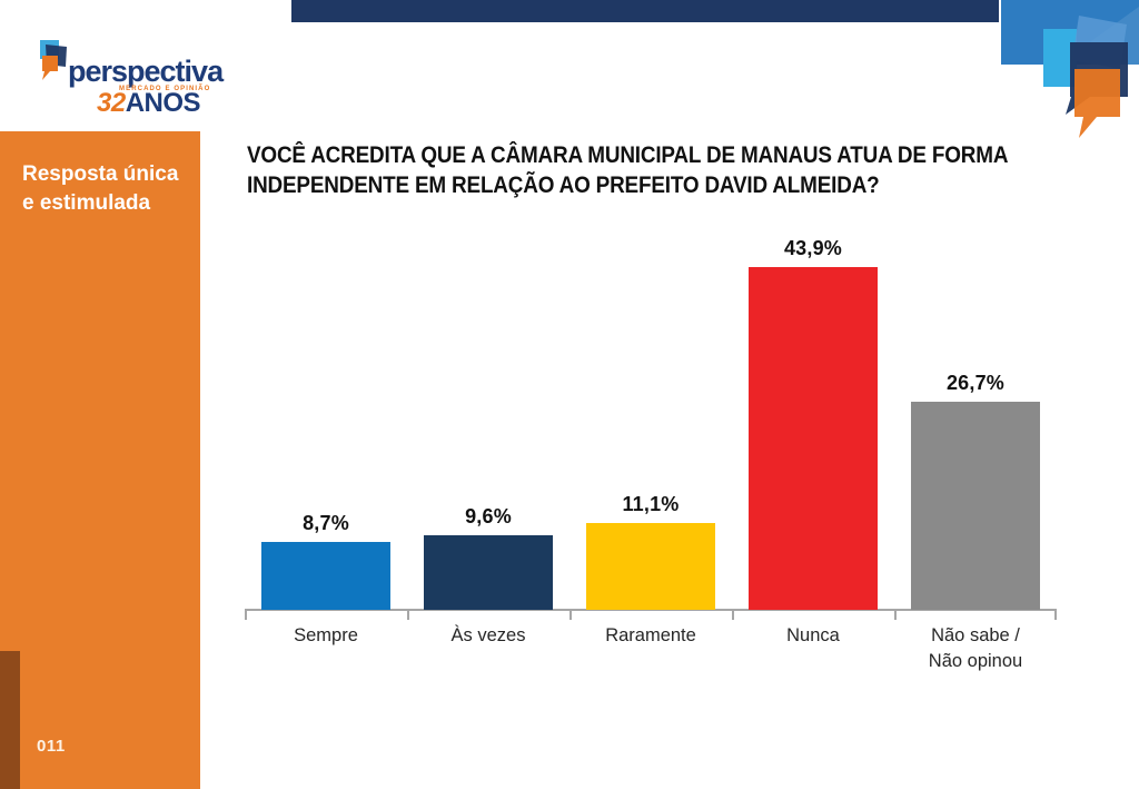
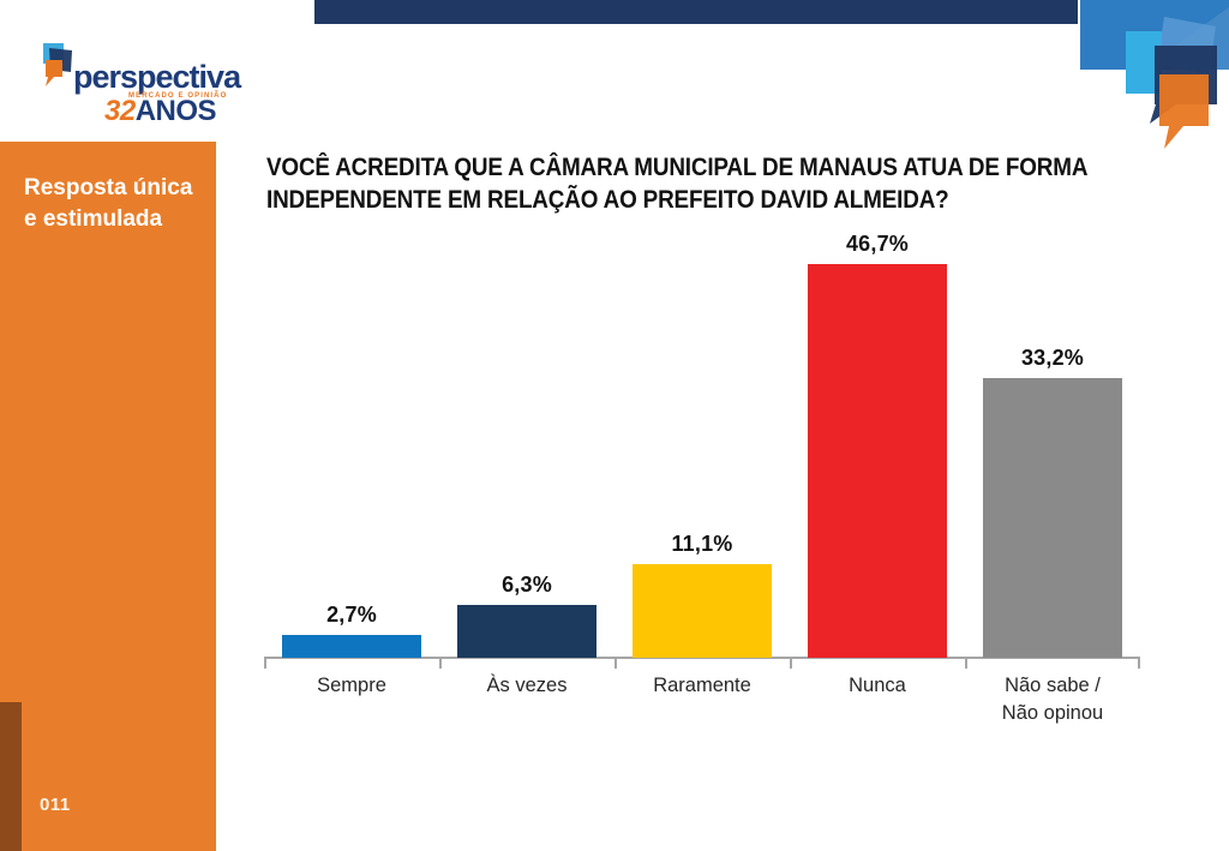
Sempre: 8,7% -> 2,7%
Às vezes: 9,6% -> 6,3%
Nunca: 43,9% -> 46,7%
Não sabe / Não opinou: 26,7% -> 33,2%
